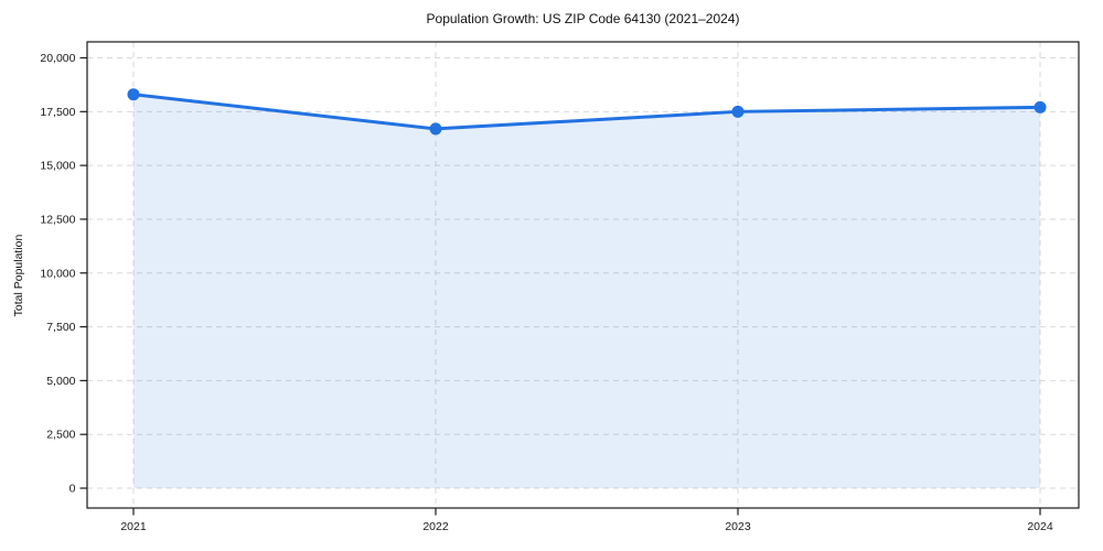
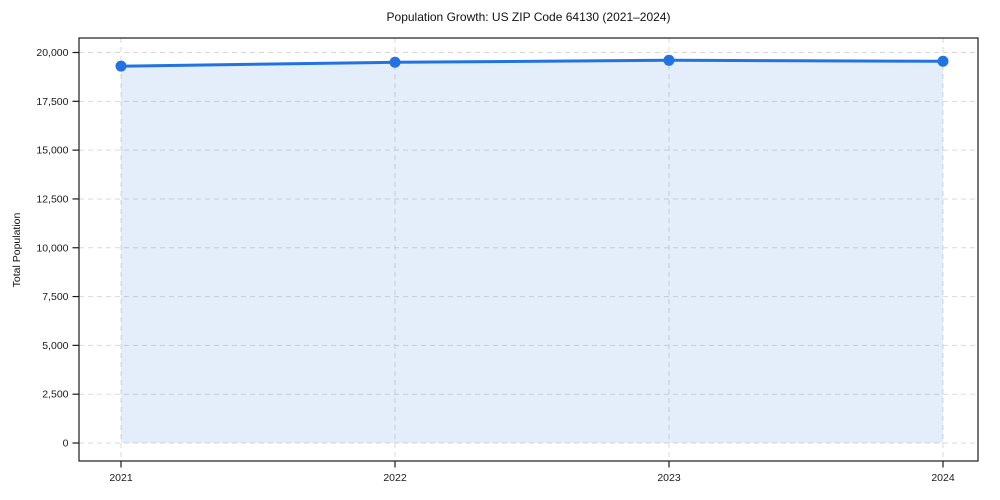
2021: 18300 -> 19300
2022: 16700 -> 19500
2023: 17500 -> 19600
2024: 17700 -> 19600
